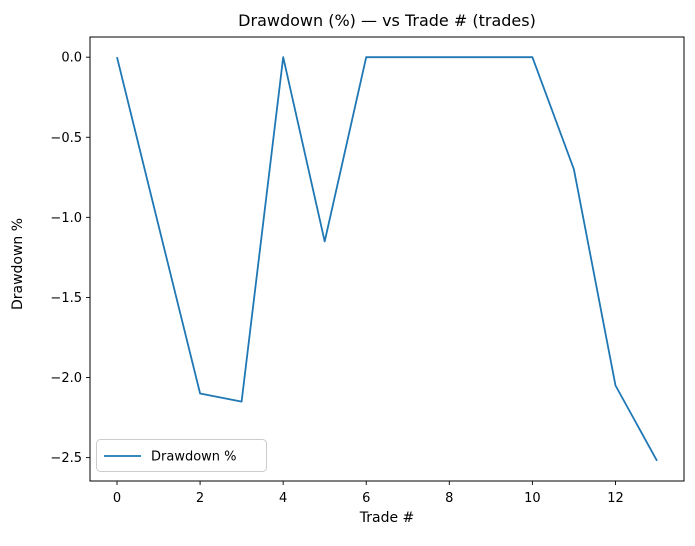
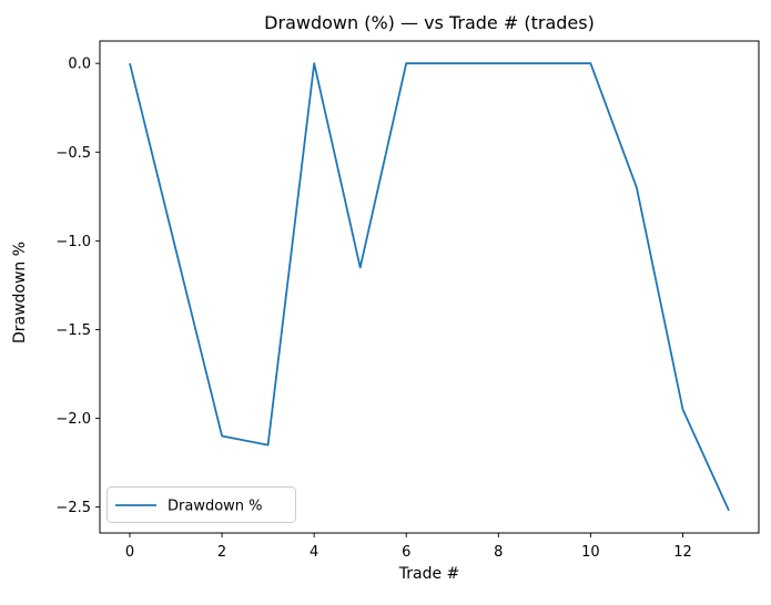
12: -2.05 -> -1.95
